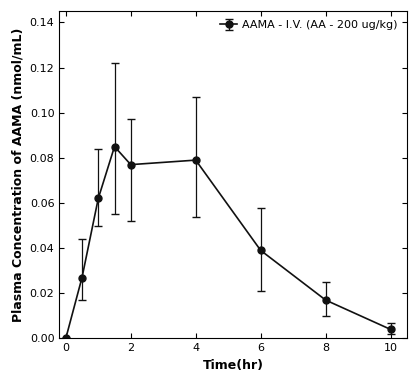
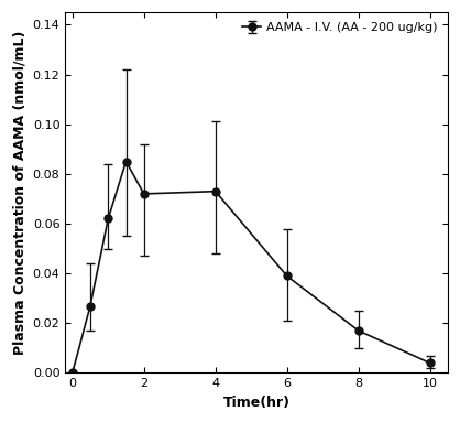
2: 0.077 -> 0.072
4: 0.079 -> 0.073
